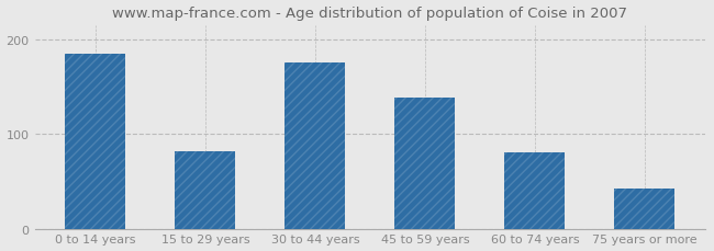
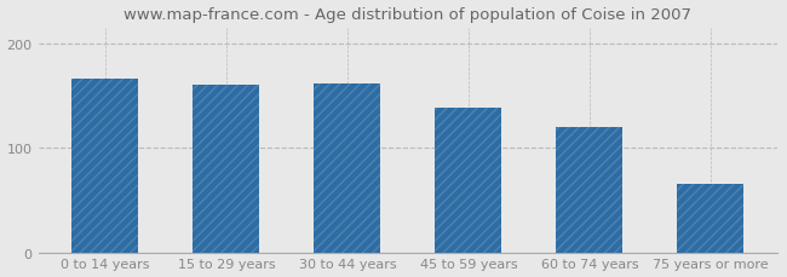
0 to 14 years: 185 -> 166
15 to 29 years: 82 -> 160
30 to 44 years: 175 -> 162
60 to 74 years: 80 -> 120
75 years or more: 42 -> 66
